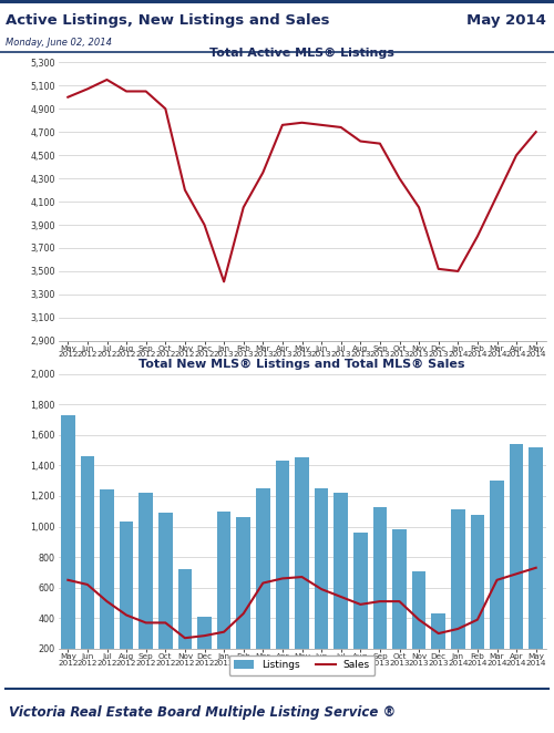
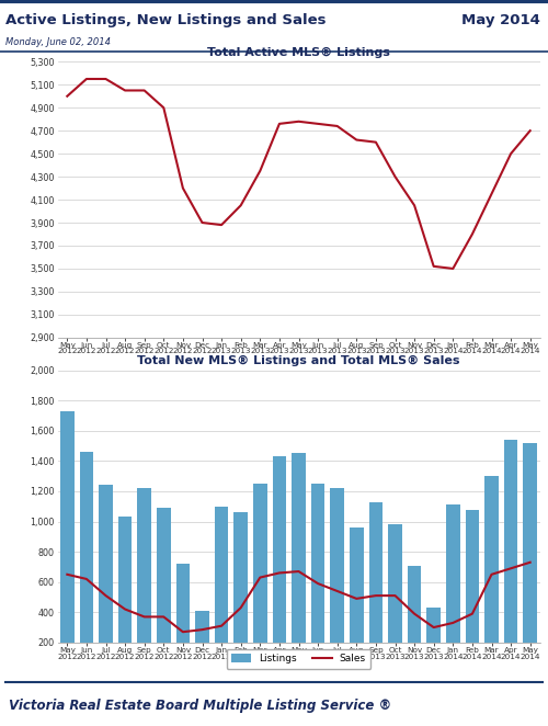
Total Active MLS® Listings/Jun 2012: 5,070 -> 5,150
Total Active MLS® Listings/Jan 2013: 3,410 -> 3,880
